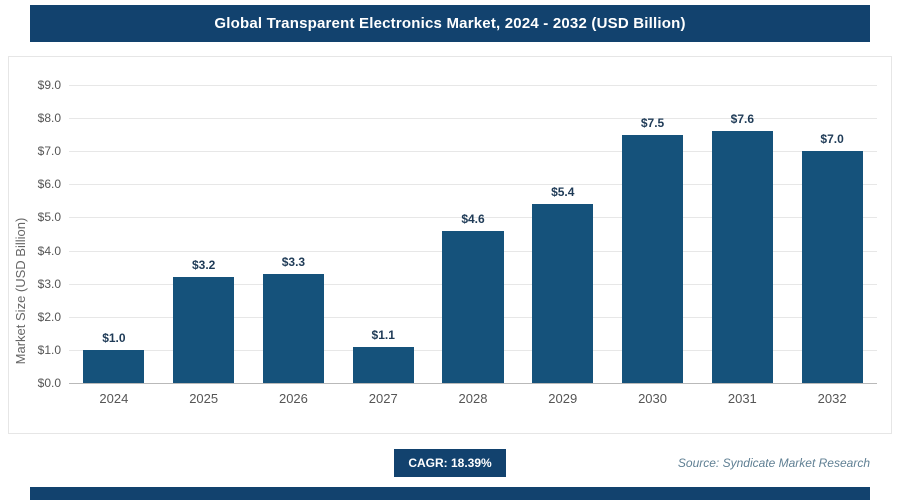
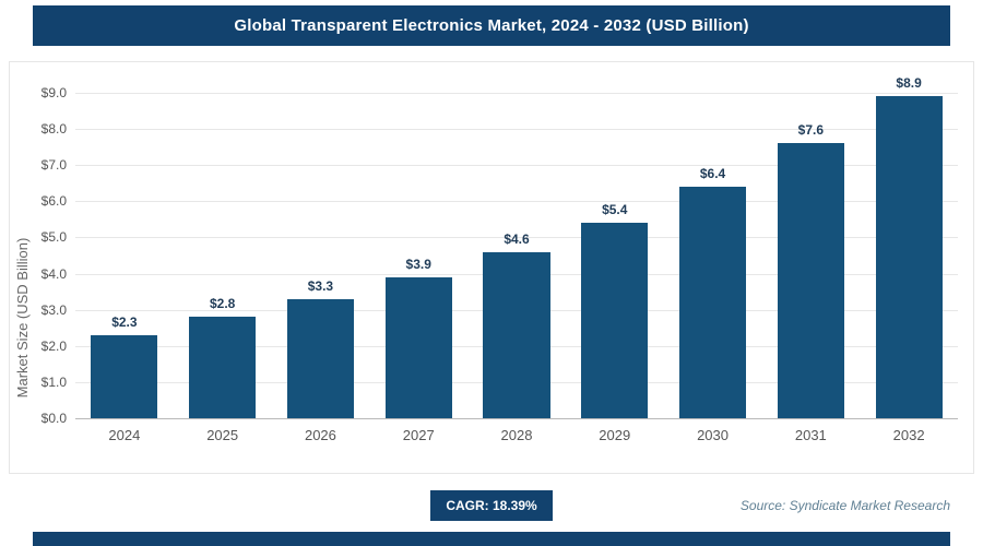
2024: $1.0 -> $2.3
2025: $3.2 -> $2.8
2027: $1.1 -> $3.9
2030: $7.5 -> $6.4
2032: $7.0 -> $8.9
